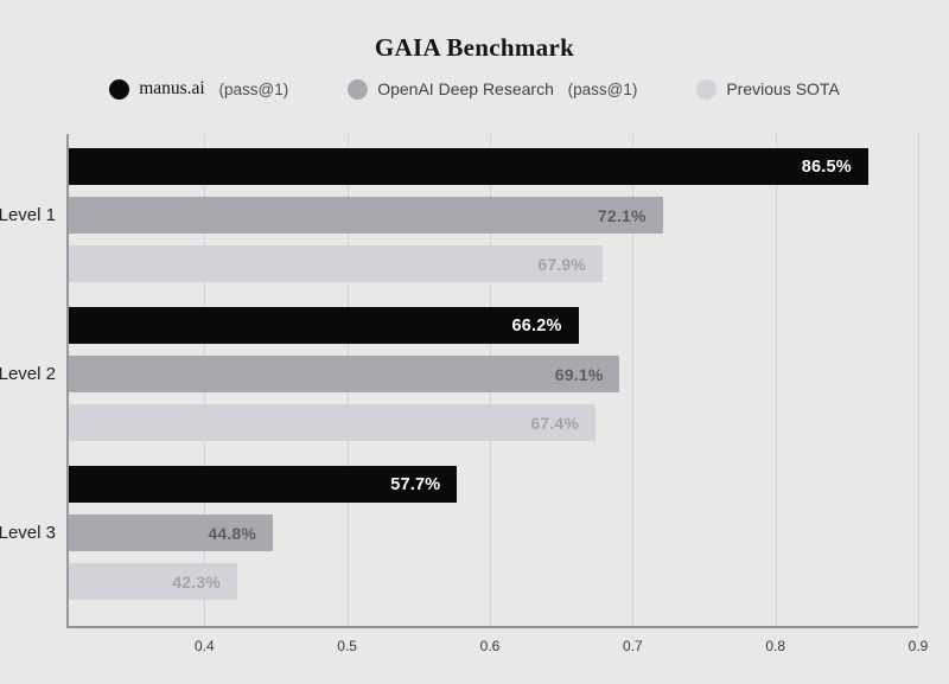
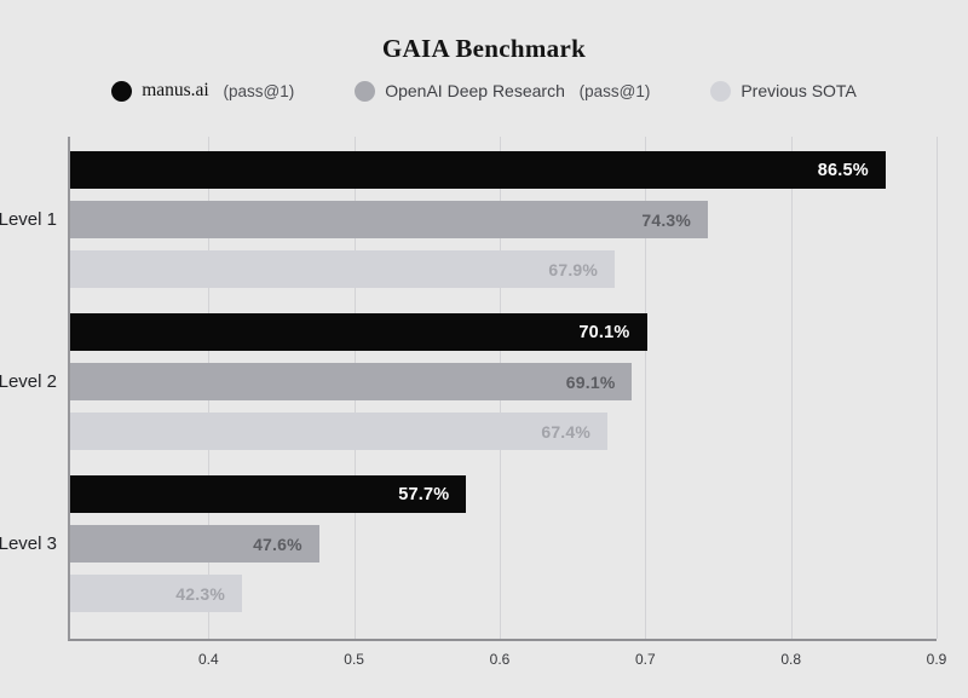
OpenAI Deep Research (pass@1)/Level 1: 72.1% -> 74.3%
manus.ai (pass@1)/Level 2: 66.2% -> 70.1%
OpenAI Deep Research (pass@1)/Level 3: 44.8% -> 47.6%
